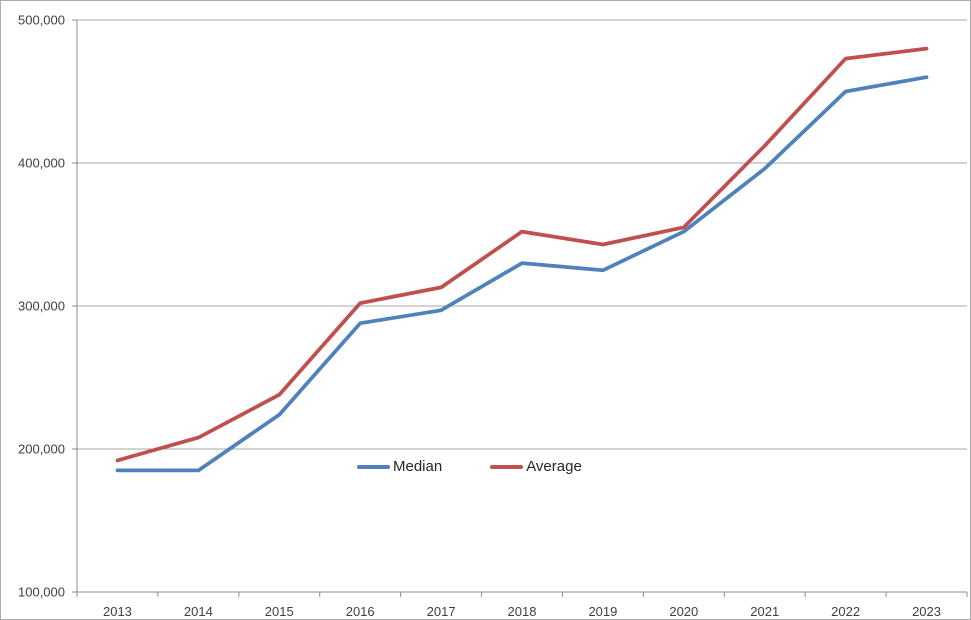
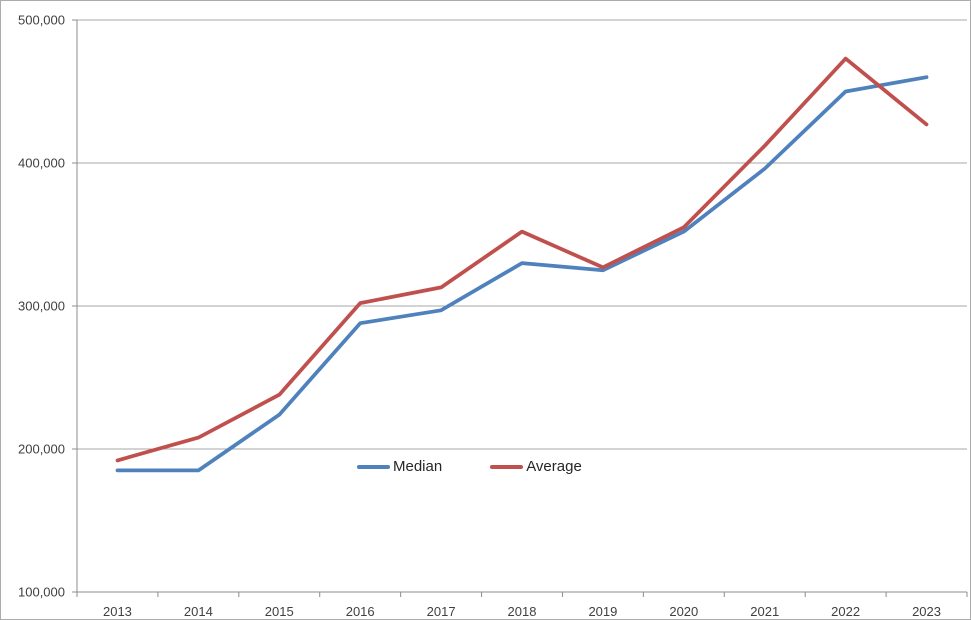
Average/2019: 343000 -> 327000
Average/2023: 480000 -> 427000
